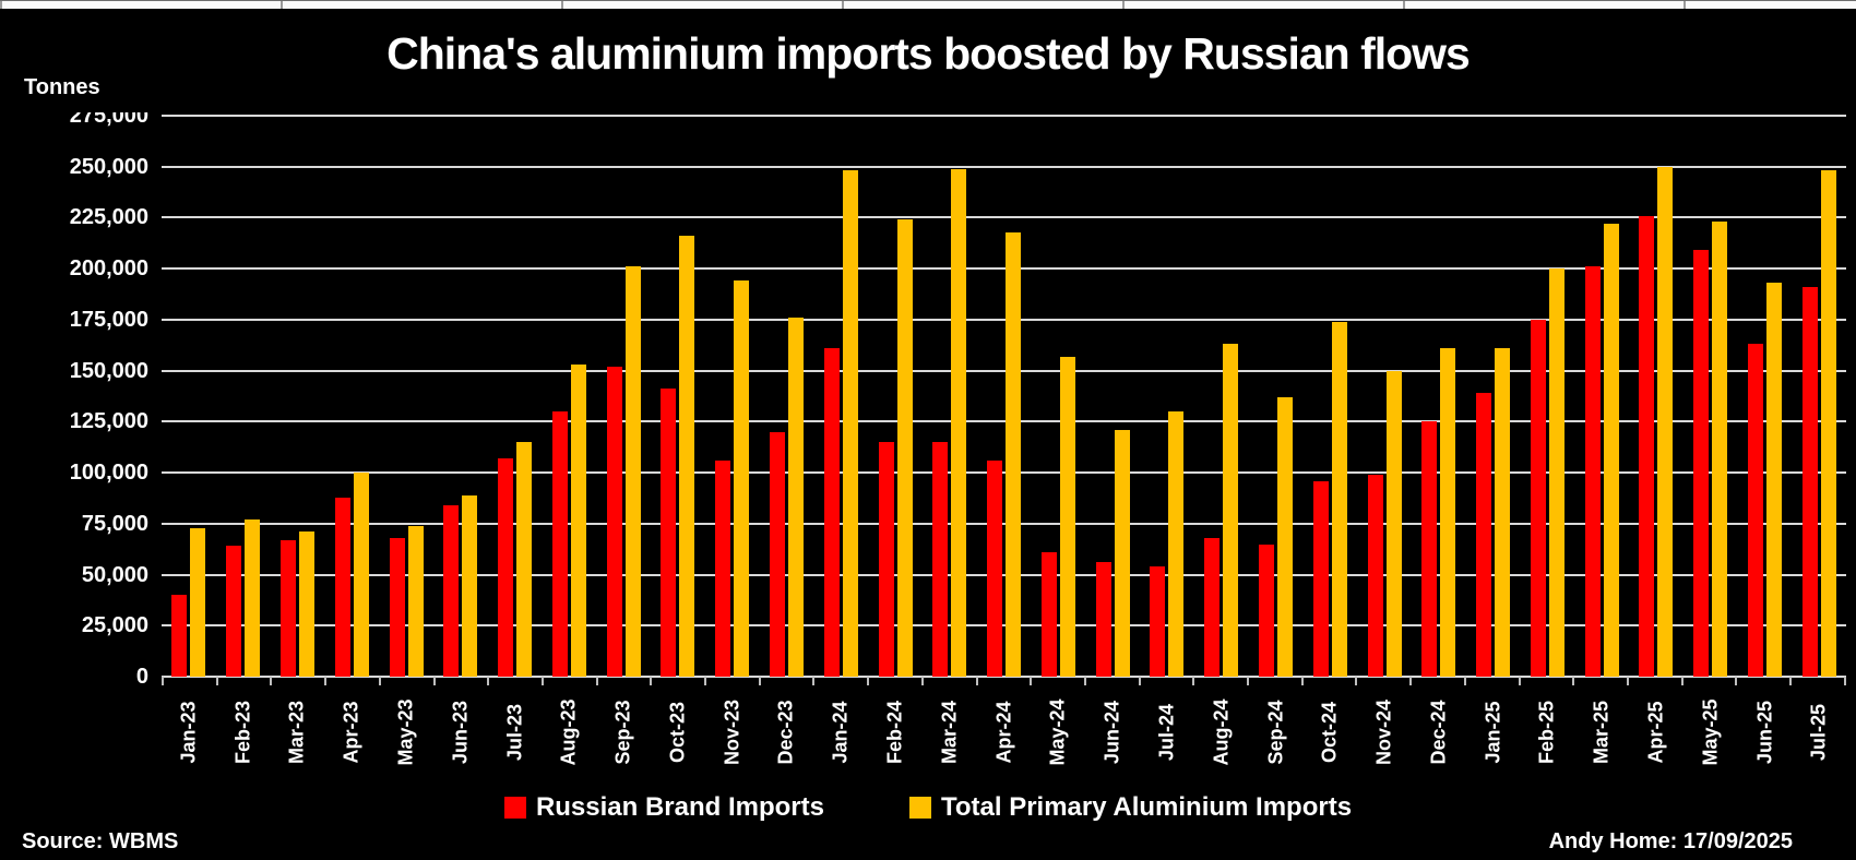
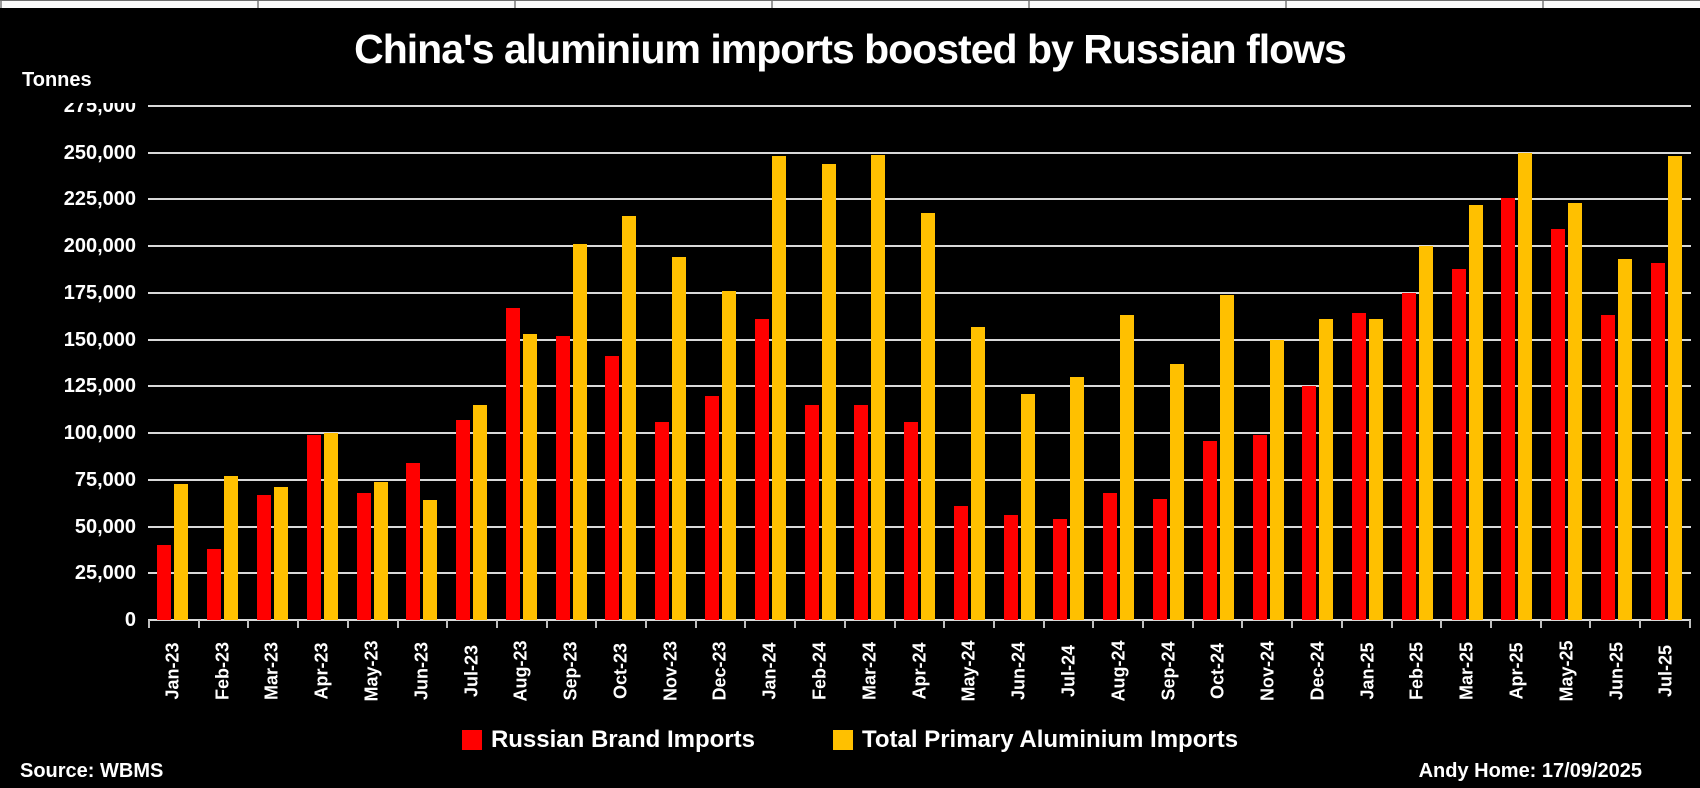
Russian Brand Imports/Feb-23: 64000 -> 38000
Russian Brand Imports/Apr-23: 88000 -> 99000
Total Primary Aluminium Imports/Jun-23: 89000 -> 64000
Russian Brand Imports/Aug-23: 130000 -> 167000
Total Primary Aluminium Imports/Feb-24: 224000 -> 244000
Russian Brand Imports/Jan-25: 139000 -> 164000
Russian Brand Imports/Mar-25: 201000 -> 188000
